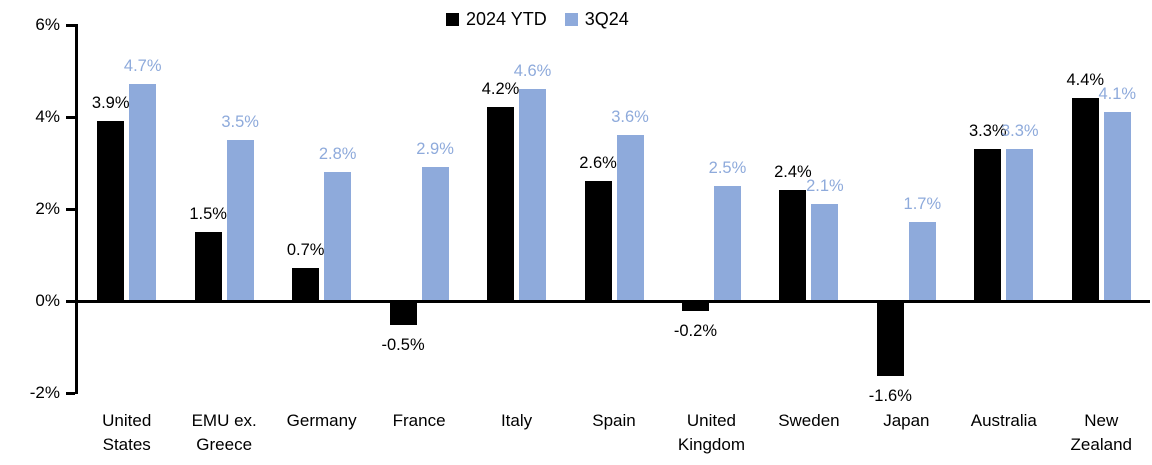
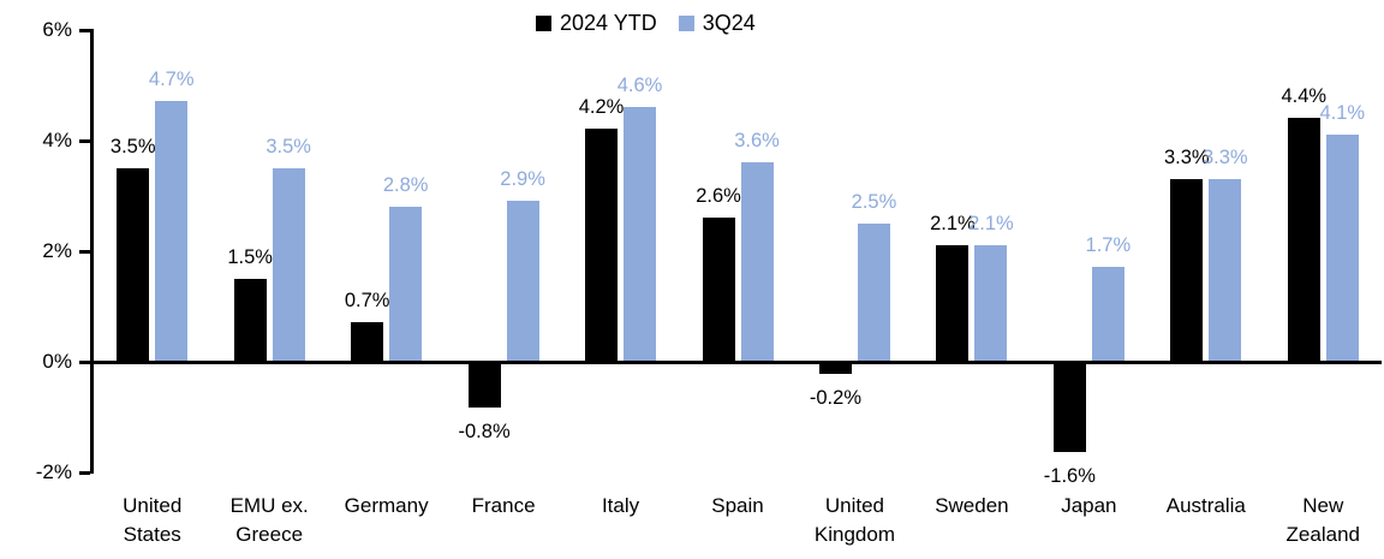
2024 YTD/United States: 3.9% -> 3.5%
2024 YTD/France: -0.5% -> -0.8%
2024 YTD/Sweden: 2.4% -> 2.1%
